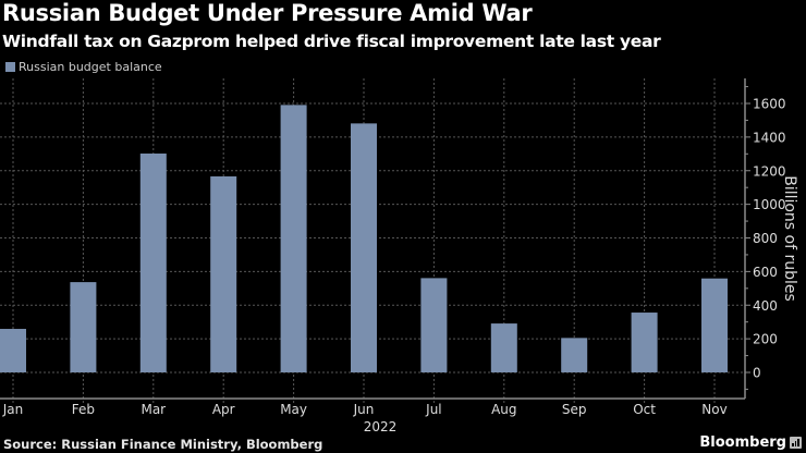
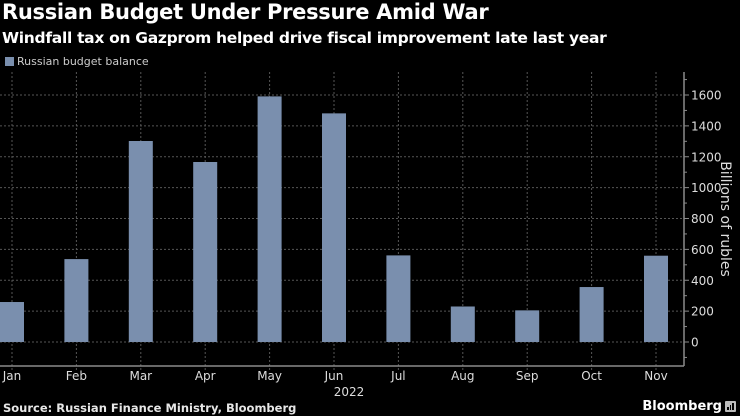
Aug: 290 -> 230
